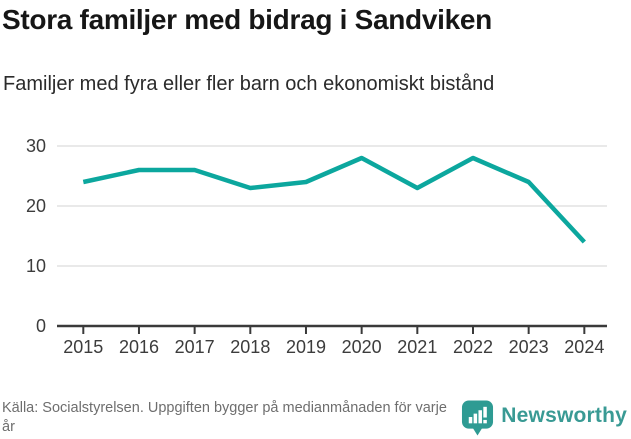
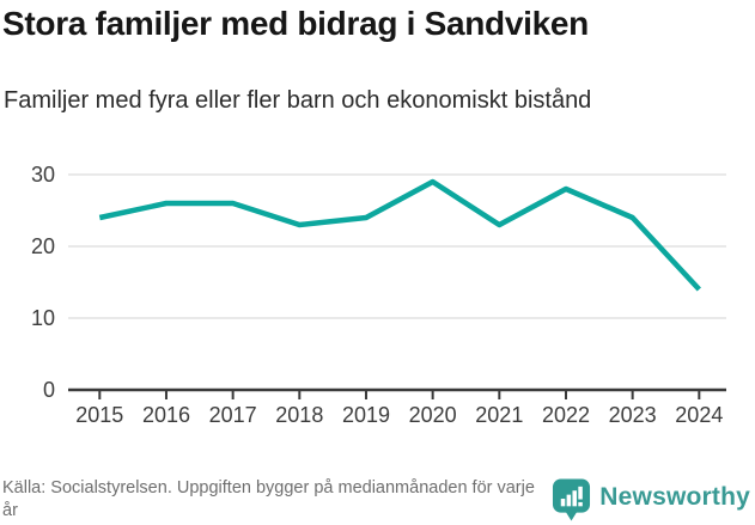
2020: 28 -> 29
